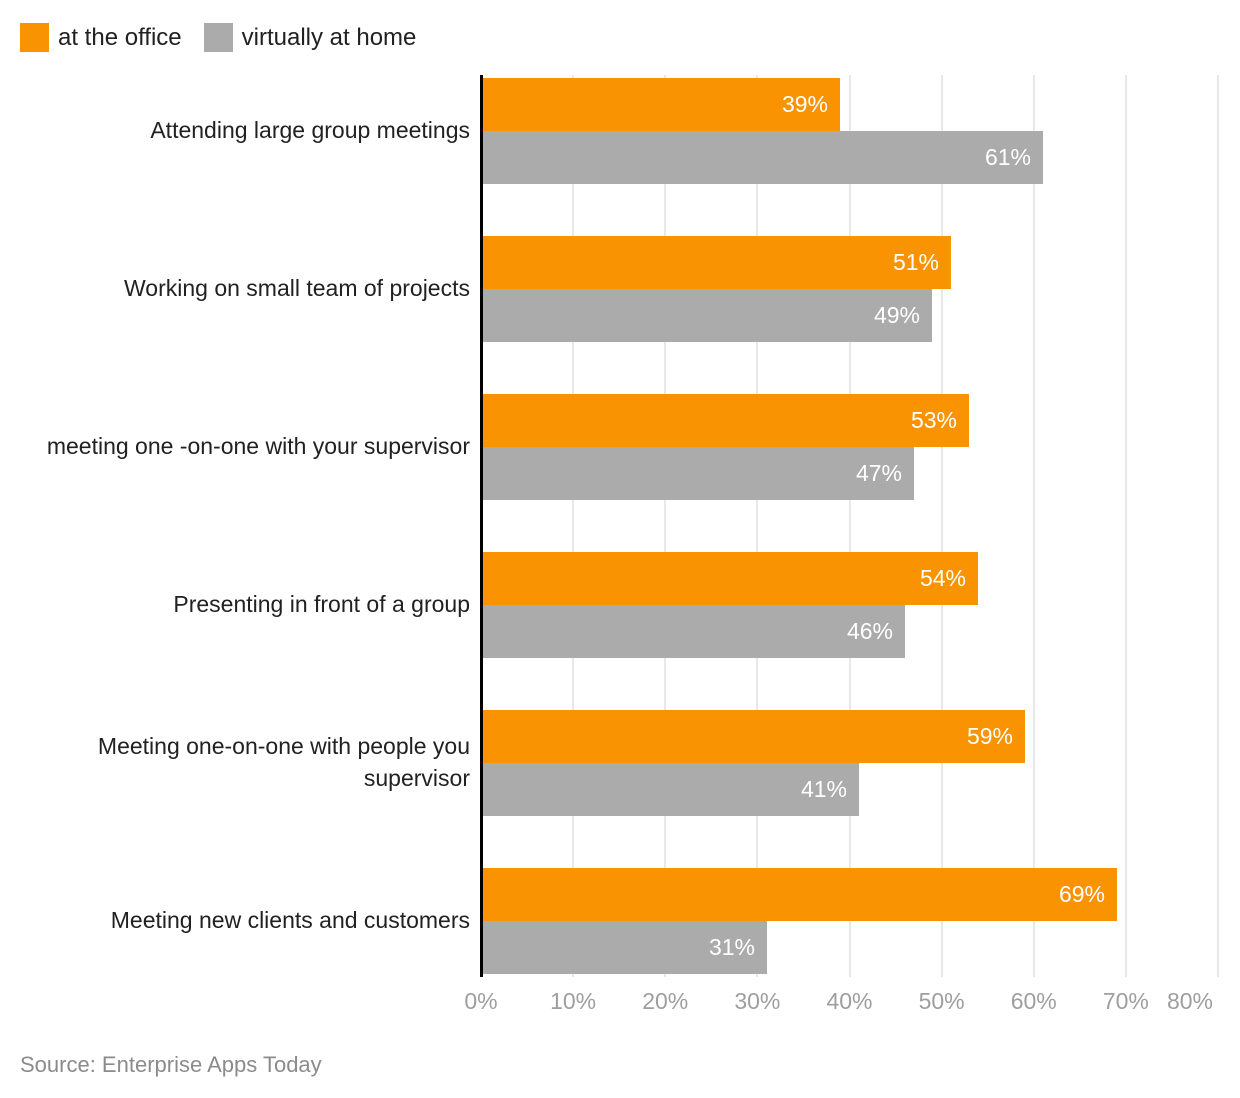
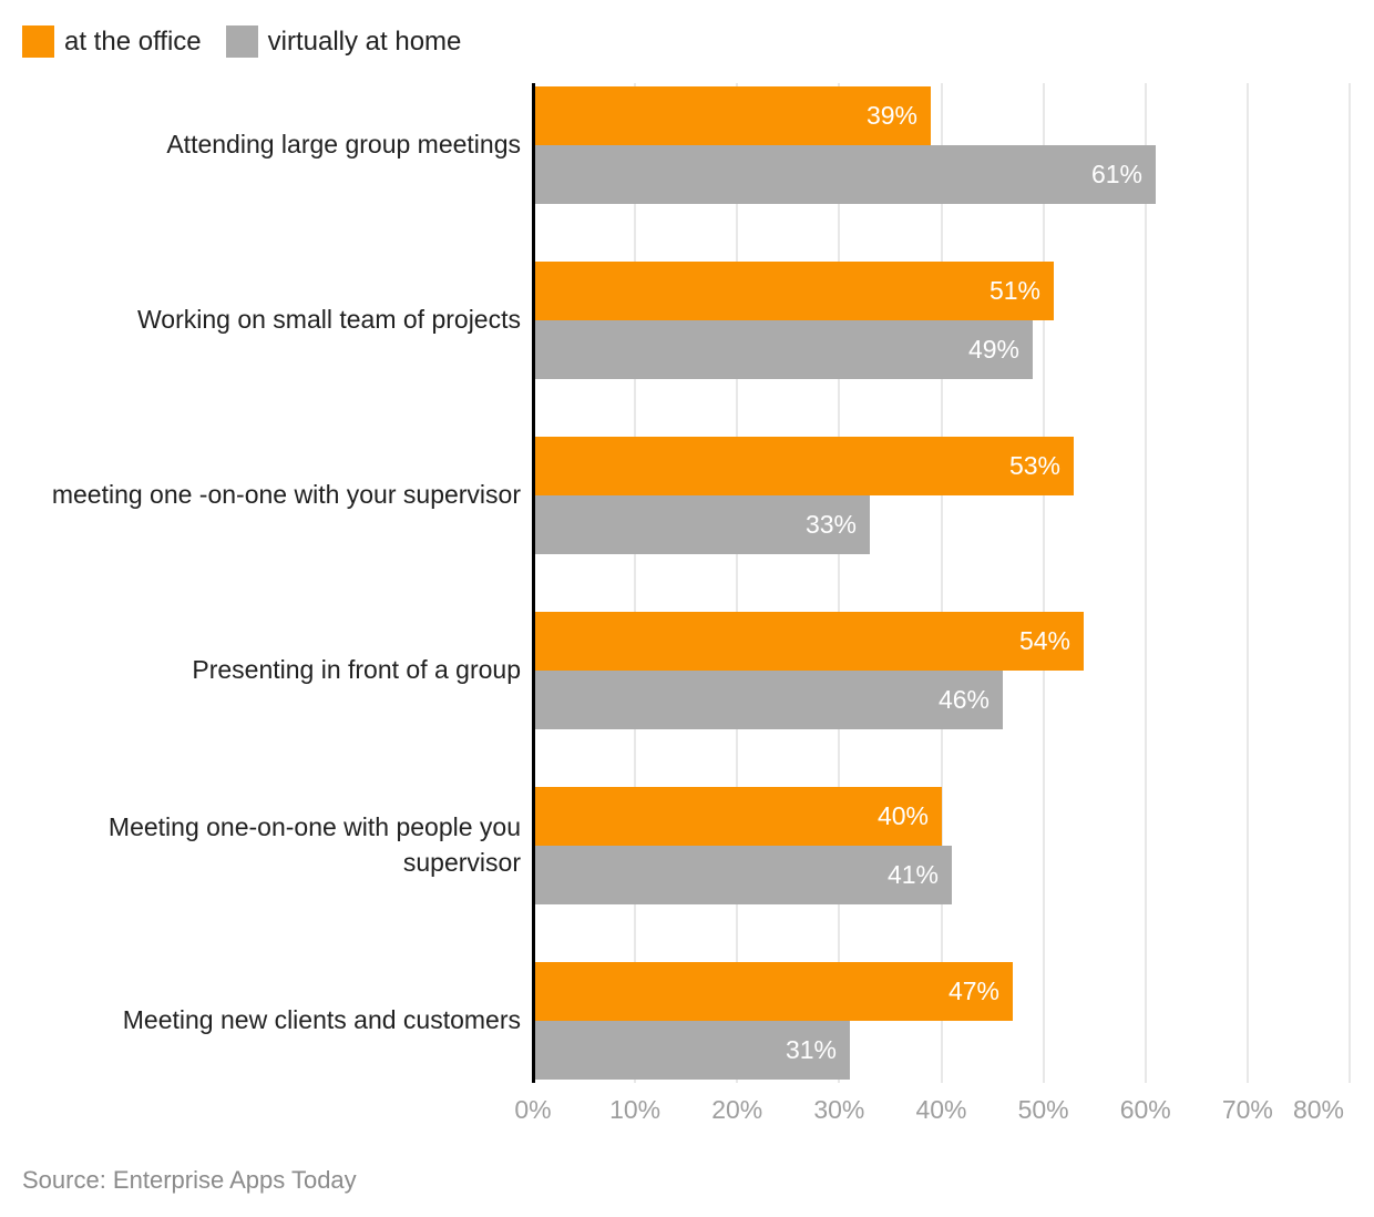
virtually at home/meeting one -on-one with your supervisor: 47% -> 33%
at the office/Meeting one-on-one with people you supervisor: 59% -> 40%
at the office/Meeting new clients and customers: 69% -> 47%
